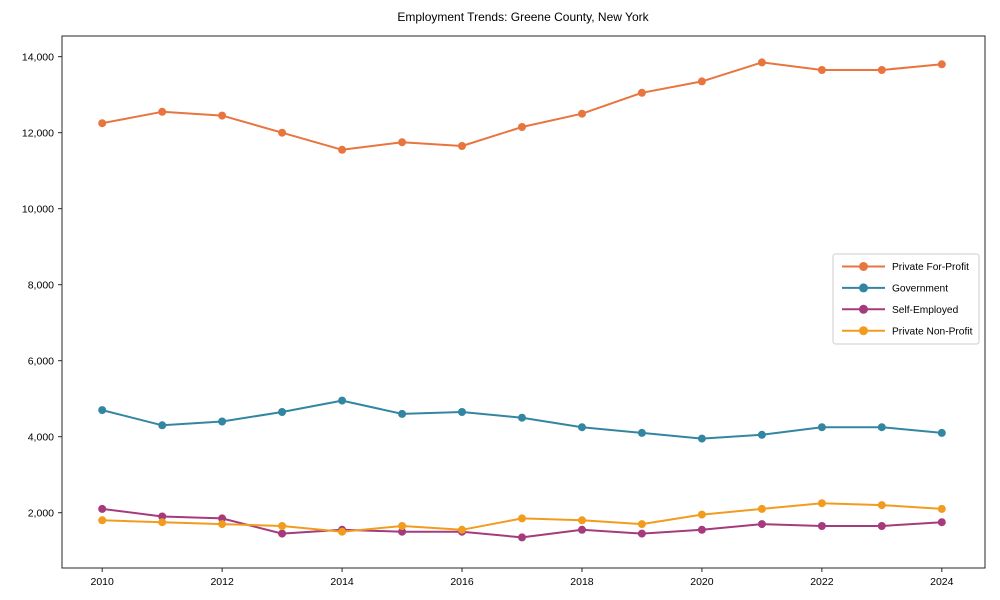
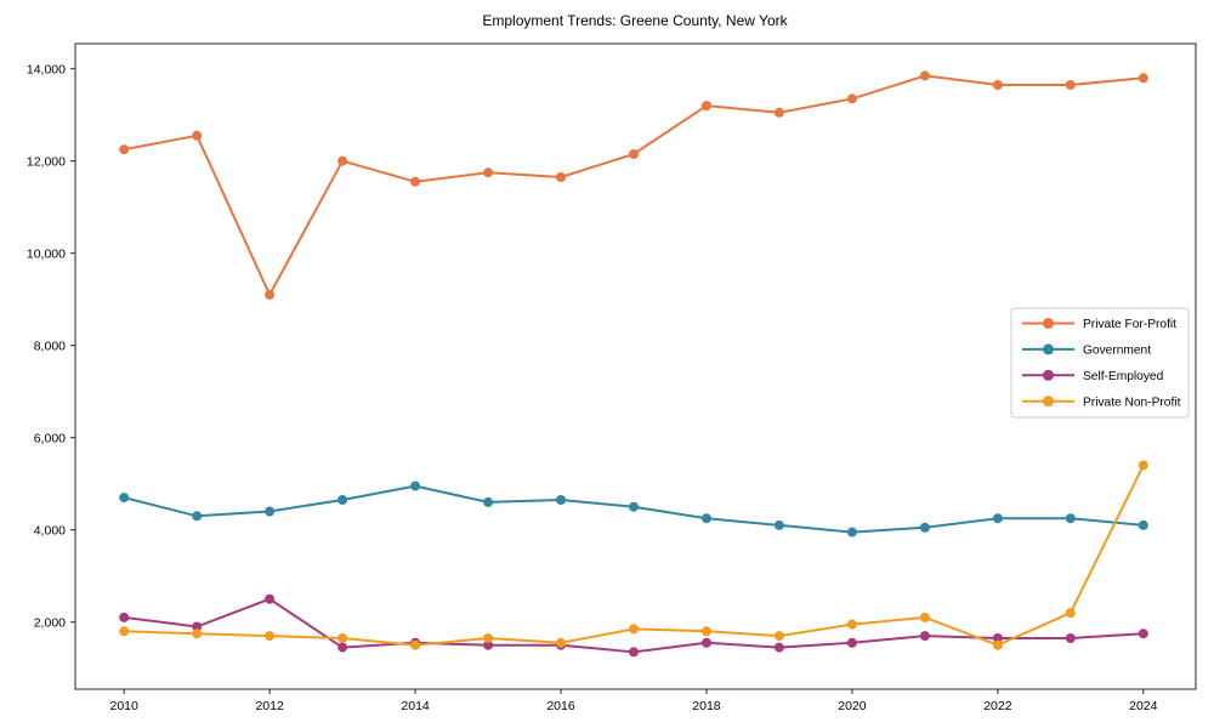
Private For-Profit/2012: 12400 -> 9100
Self-Employed/2012: 1800 -> 2500
Private For-Profit/2018: 12500 -> 13200
Private Non-Profit/2022: 2200 -> 1500
Private Non-Profit/2024: 2100 -> 5400
